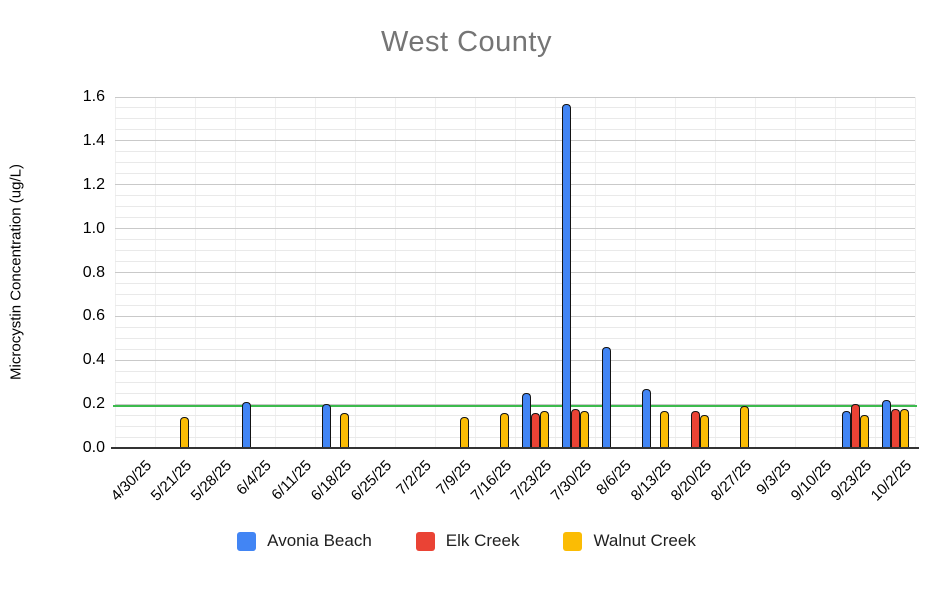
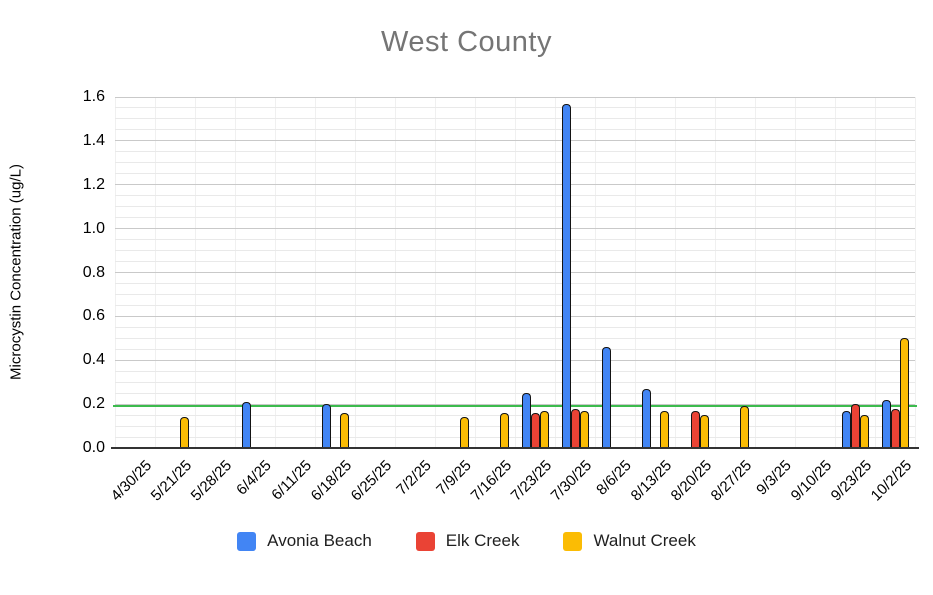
Walnut Creek/10/2/25: 0.18 -> 0.50
